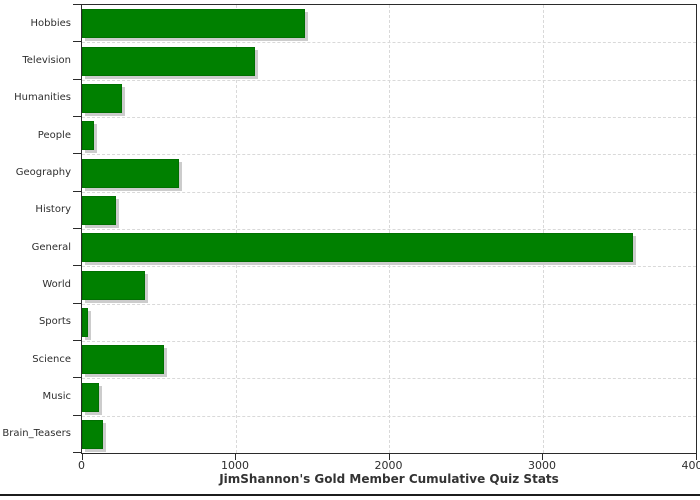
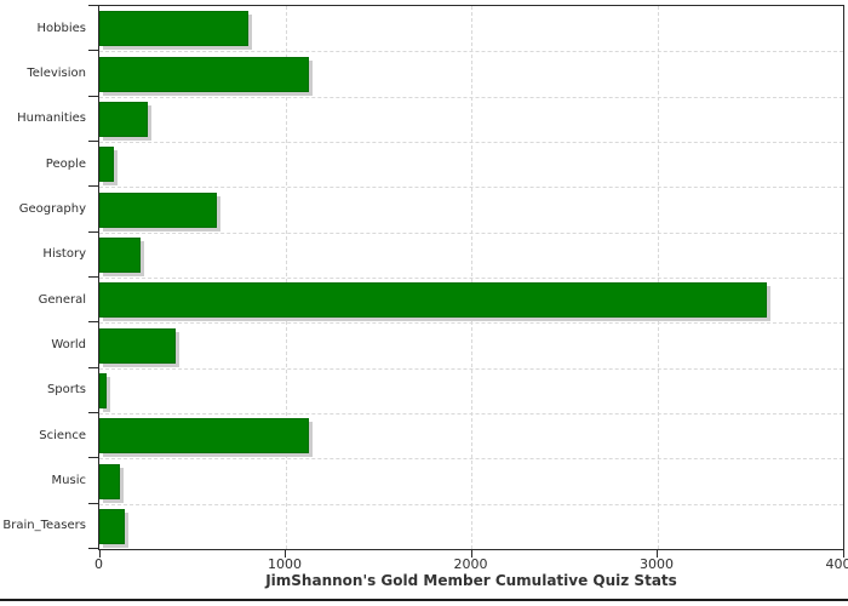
Hobbies: 1450 -> 800
Science: 540 -> 1130
